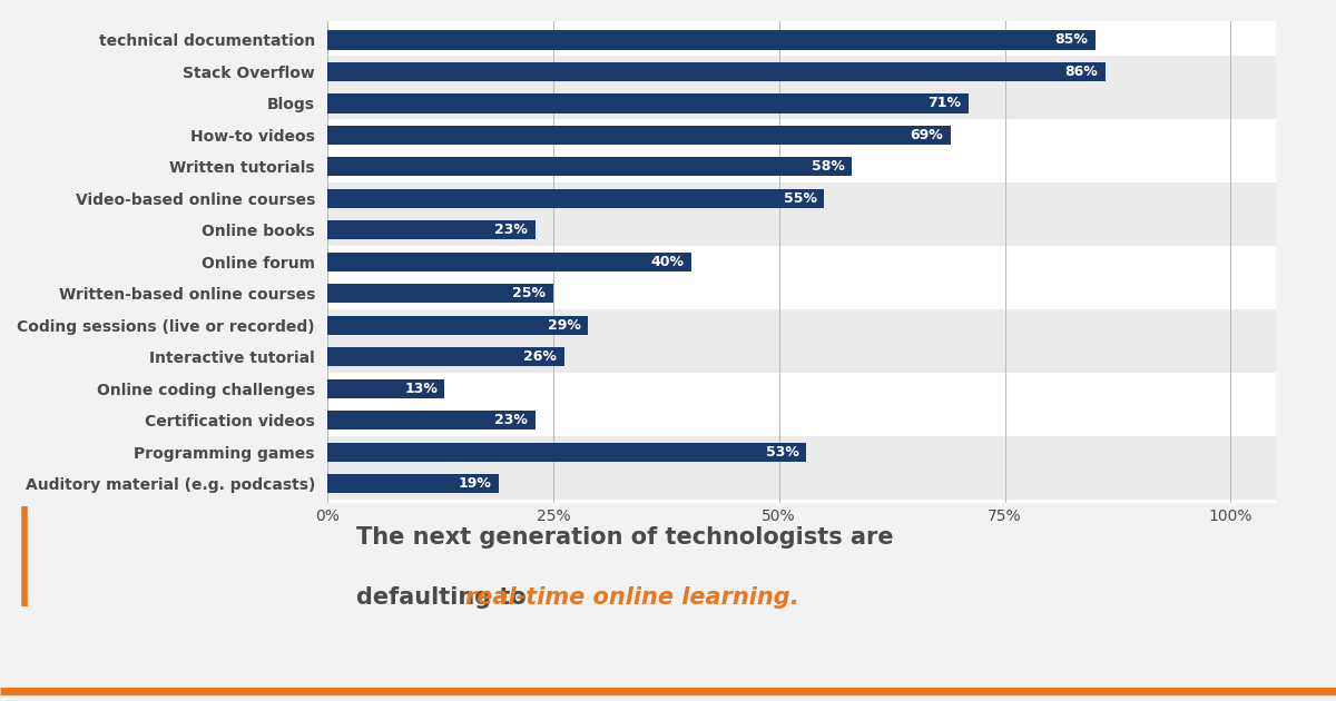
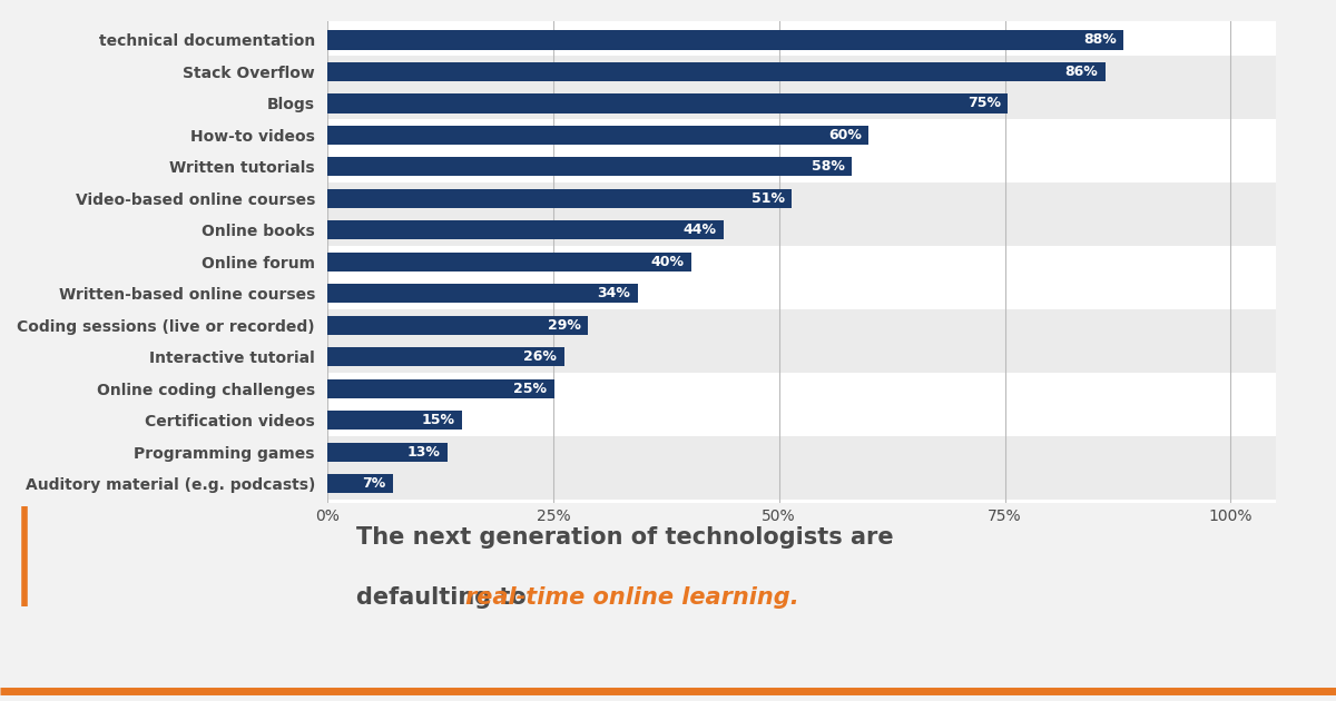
technical documentation: 85% -> 88%
Blogs: 71% -> 75%
How-to videos: 69% -> 60%
Video-based online courses: 55% -> 51%
Online books: 23% -> 44%
Written-based online courses: 25% -> 34%
Online coding challenges: 13% -> 25%
Certification videos: 23% -> 15%
Programming games: 53% -> 13%
Auditory material (e.g. podcasts): 19% -> 7%
